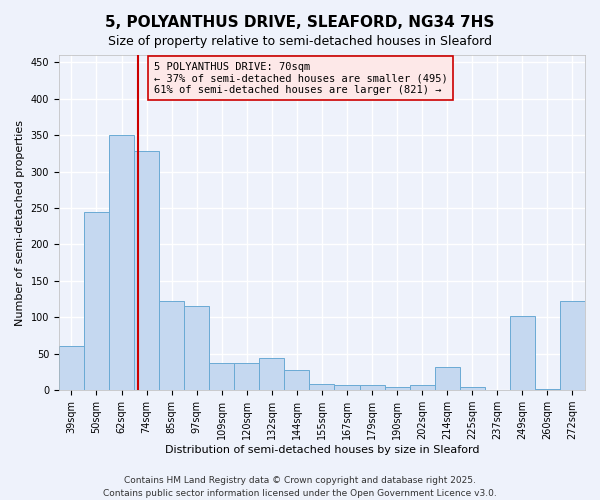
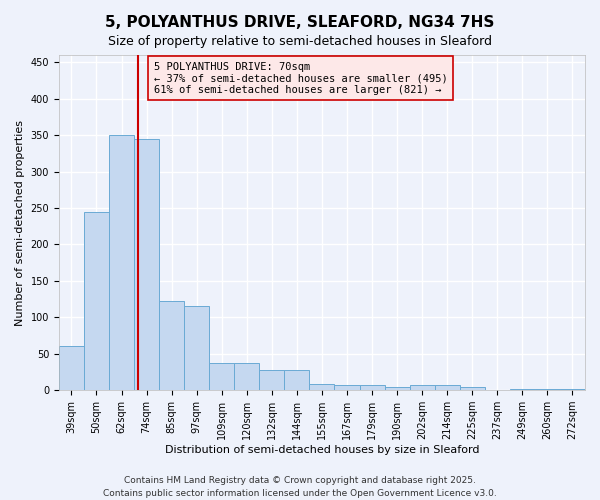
74sqm: 328 -> 345
132sqm: 44 -> 28
214sqm: 32 -> 7
249sqm: 102 -> 2
272sqm: 122 -> 2
